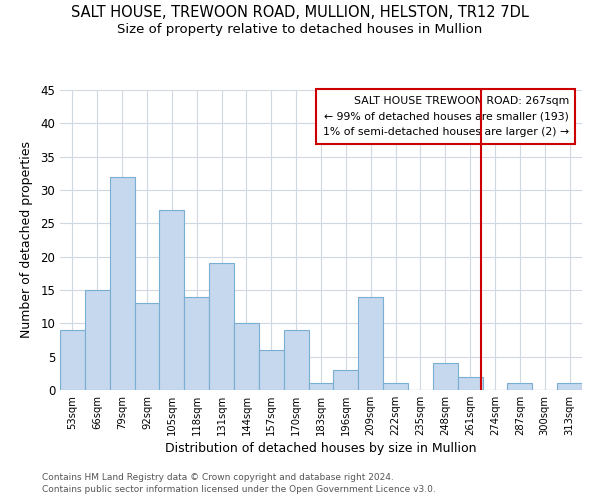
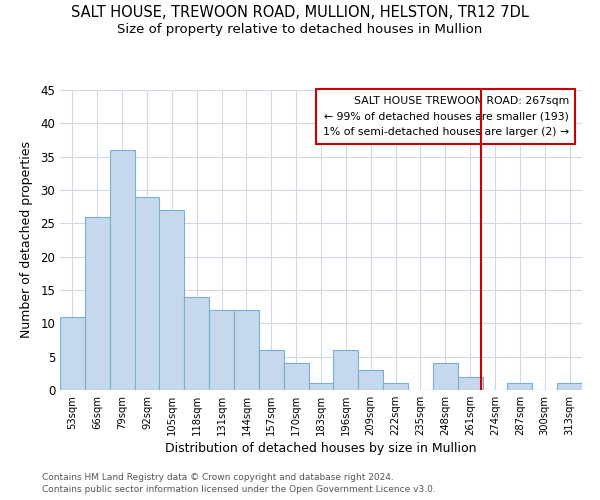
53sqm: 9 -> 11
66sqm: 15 -> 26
79sqm: 32 -> 36
92sqm: 13 -> 29
131sqm: 19 -> 12
144sqm: 10 -> 12
170sqm: 9 -> 4
196sqm: 3 -> 6
209sqm: 14 -> 3
